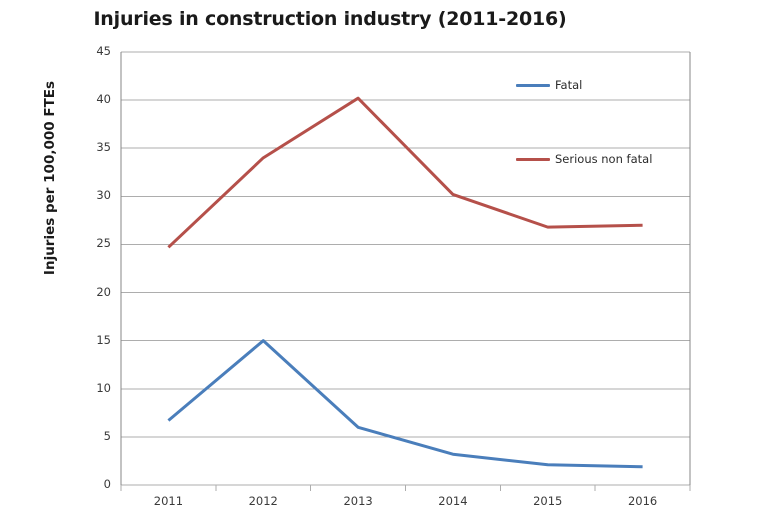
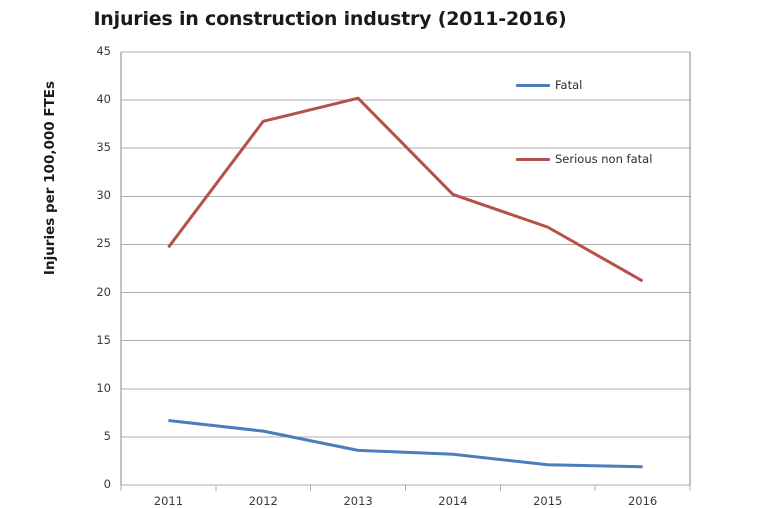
Fatal/2012: 15 -> 6
Serious non fatal/2012: 34 -> 38
Fatal/2013: 6 -> 4
Serious non fatal/2016: 27 -> 21
